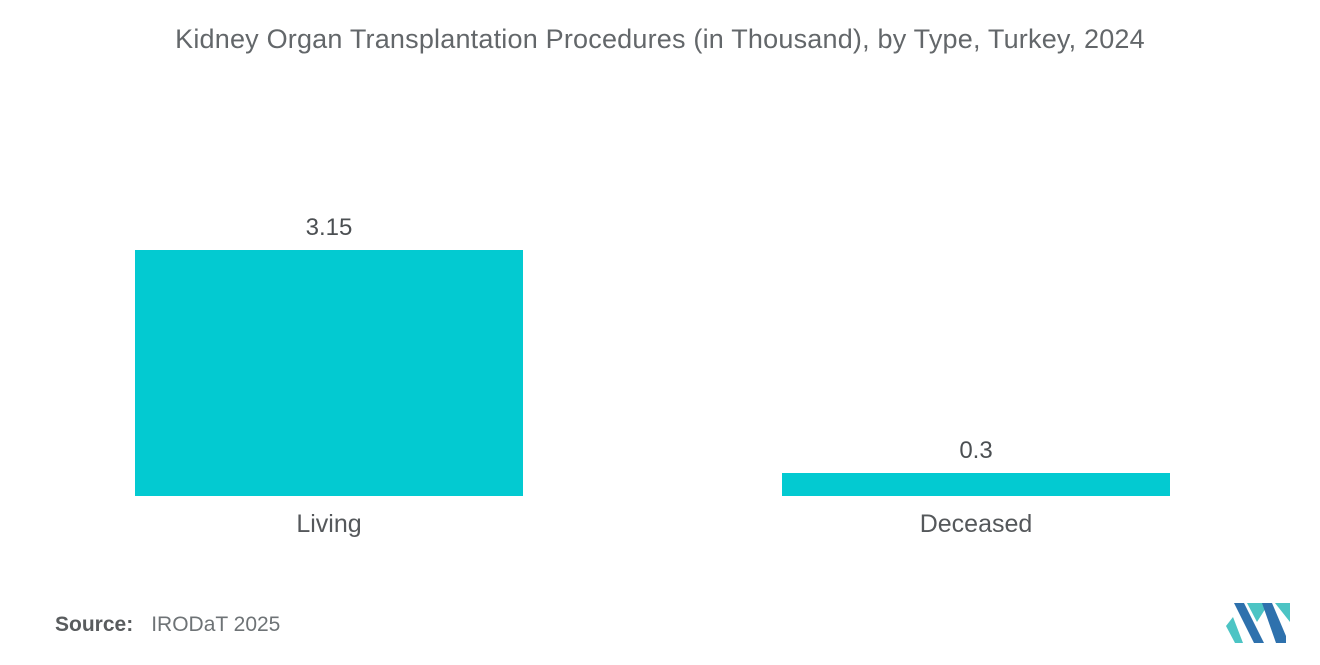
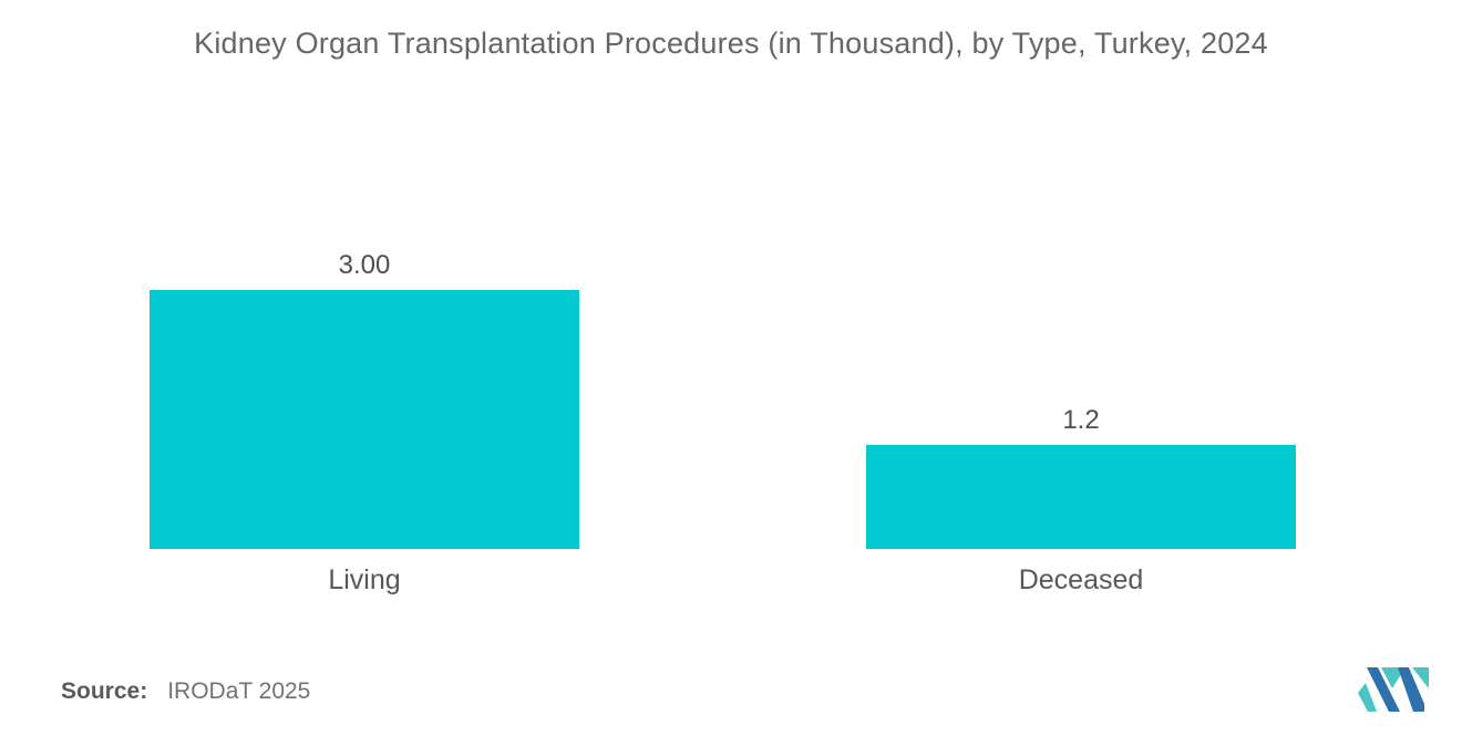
Living: 3.15 -> 3.00
Deceased: 0.3 -> 1.2
